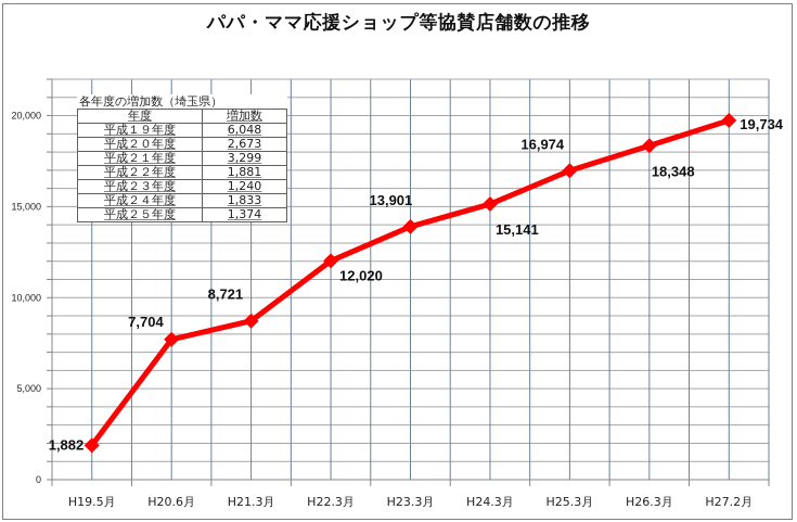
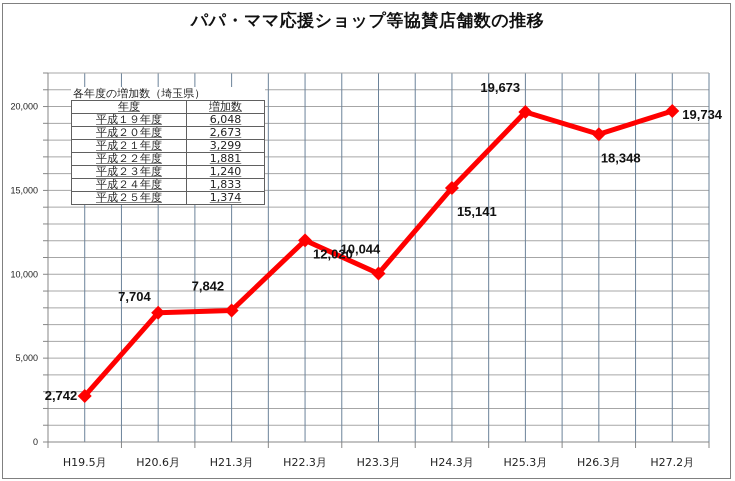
H19.5月: 1,882 -> 2,742
H21.3月: 8,721 -> 7,842
H23.3月: 13,901 -> 10,044
H25.3月: 16,974 -> 19,673
